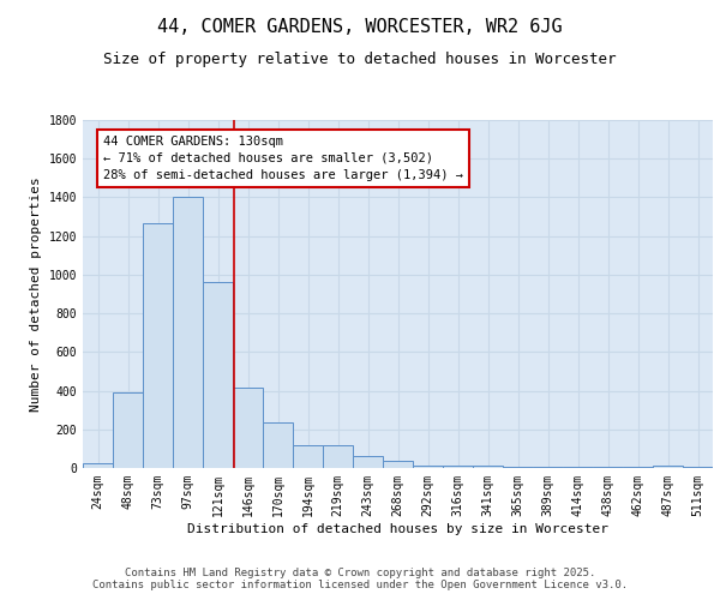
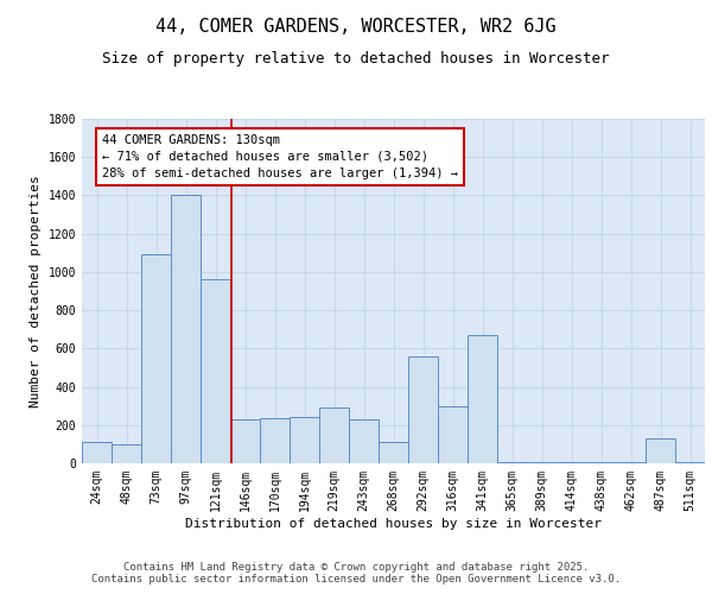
24sqm: 20 -> 110
48sqm: 390 -> 100
73sqm: 1260 -> 1090
146sqm: 420 -> 230
194sqm: 120 -> 240
219sqm: 120 -> 290
243sqm: 60 -> 230
268sqm: 40 -> 110
292sqm: 20 -> 560
316sqm: 10 -> 300
341sqm: 10 -> 670
487sqm: 10 -> 130
